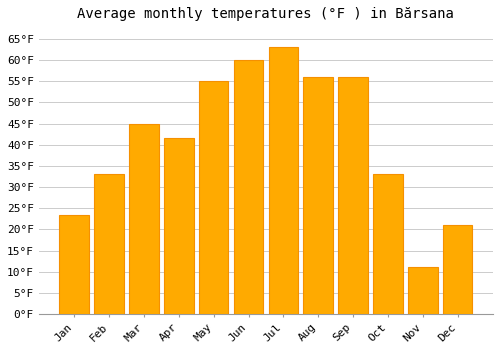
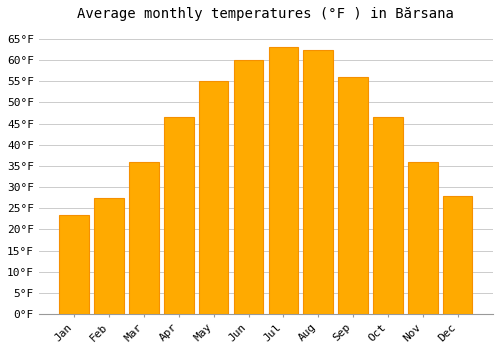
Feb: 33.0°F -> 27.5°F
Mar: 45.0°F -> 36.0°F
Apr: 41.5°F -> 46.5°F
Aug: 56.0°F -> 62.5°F
Oct: 33.0°F -> 46.5°F
Nov: 11.0°F -> 36.0°F
Dec: 21.0°F -> 28.0°F
